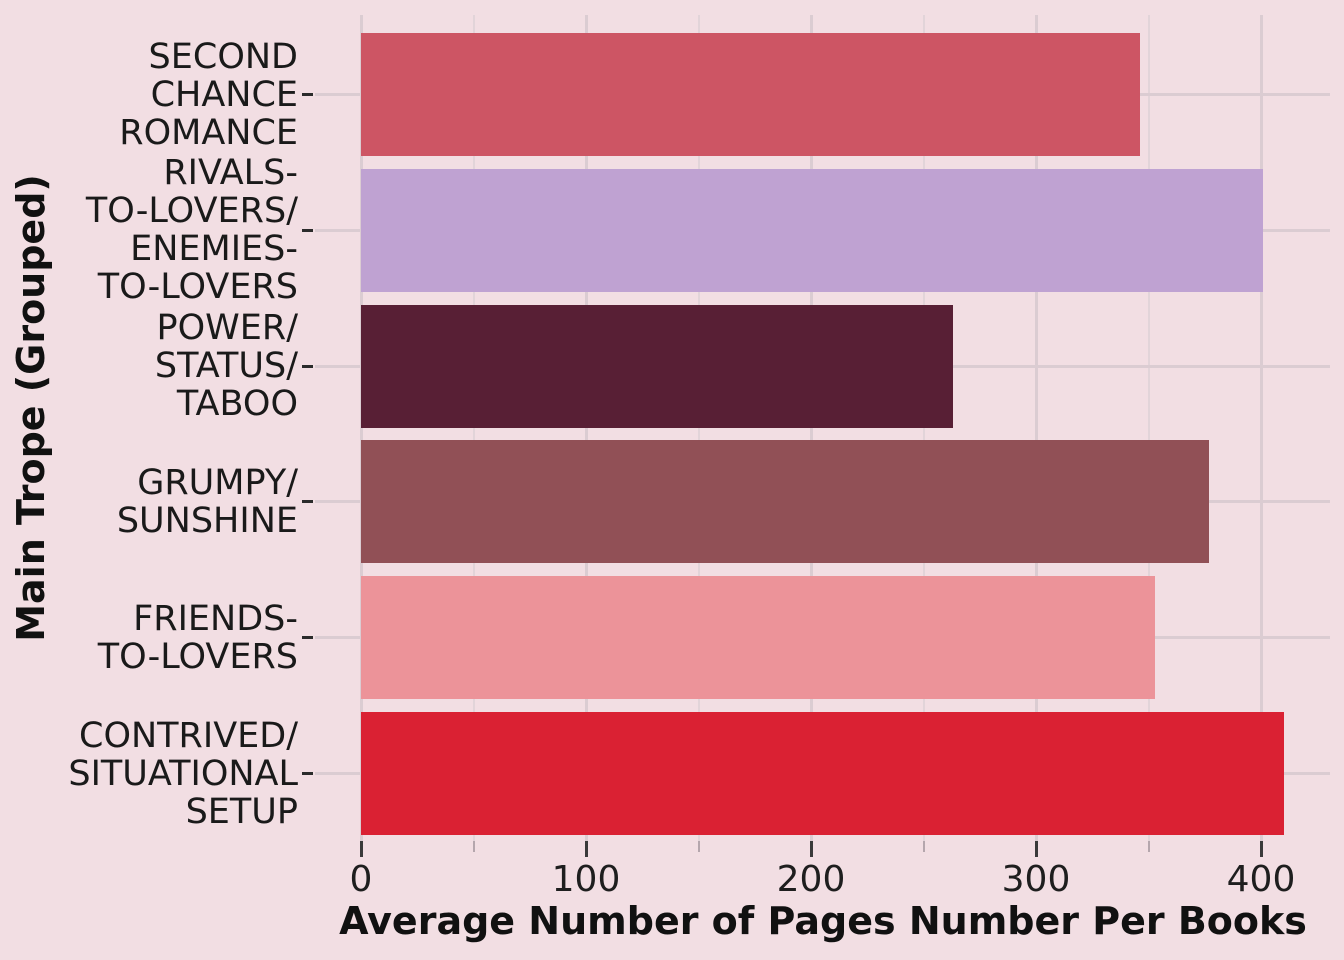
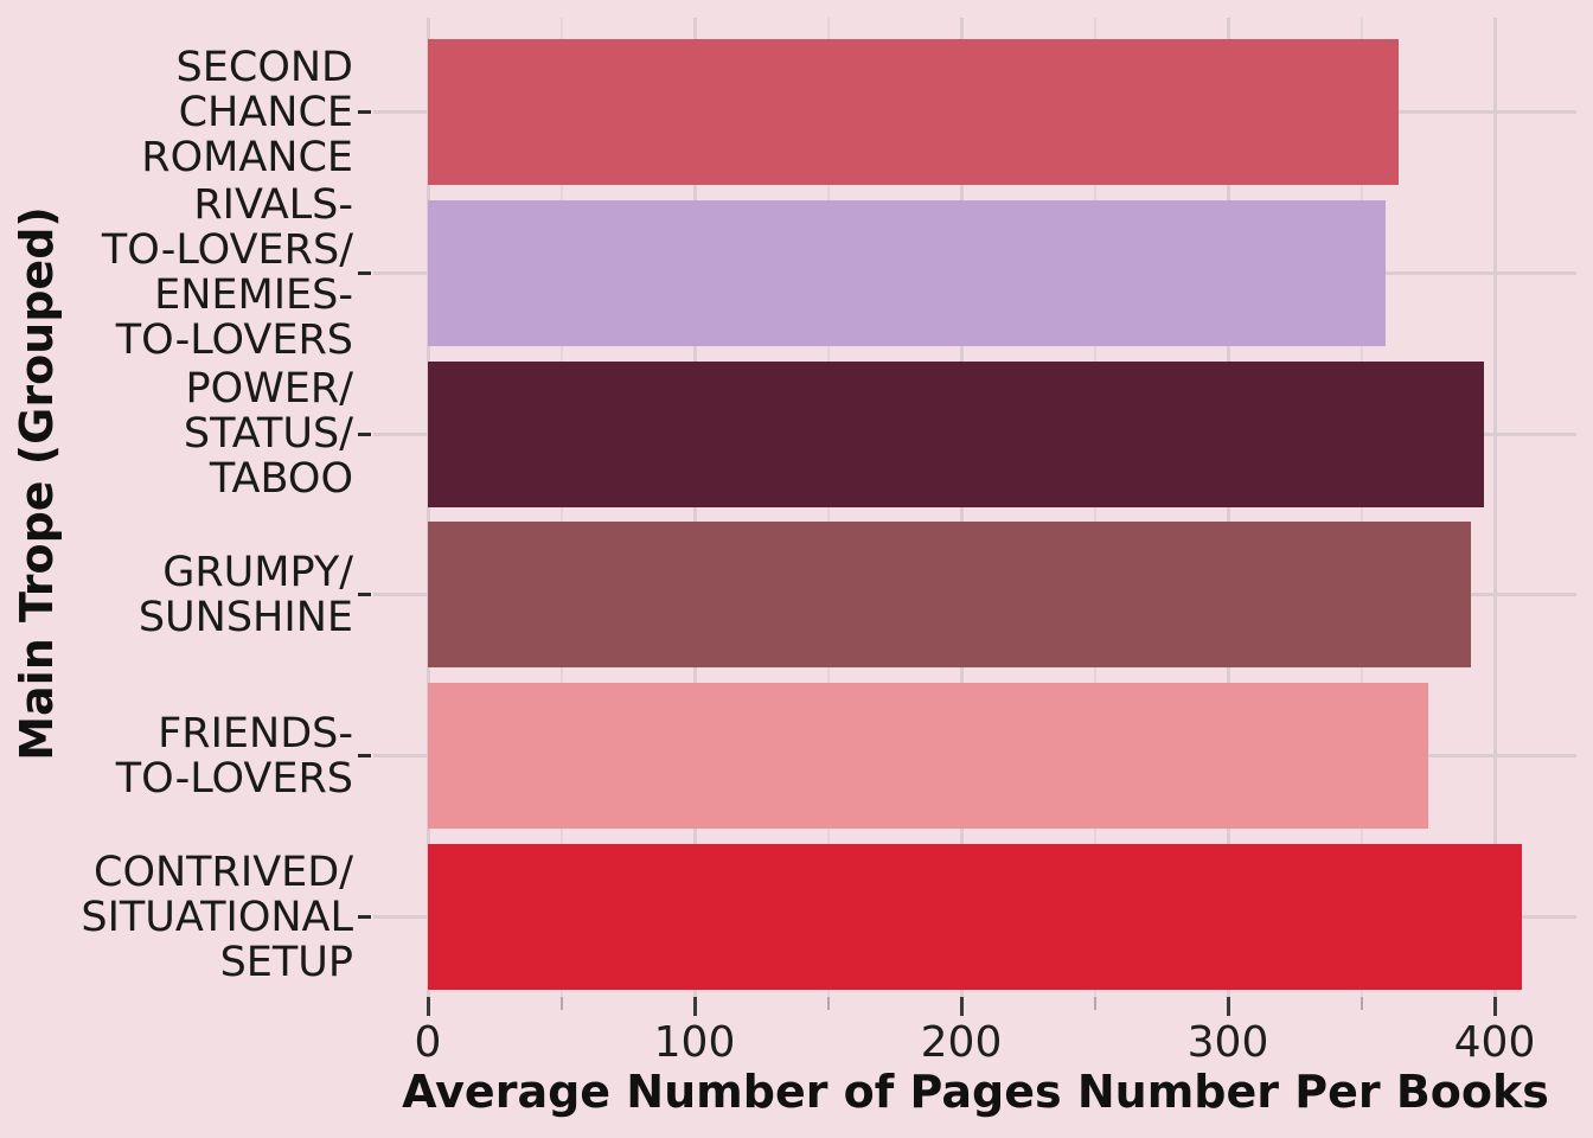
SECOND CHANCE ROMANCE: 346 -> 364
RIVALS-TO-LOVERS/ENEMIES-TO-LOVERS: 401 -> 359
POWER/STATUS/TABOO: 263 -> 396
GRUMPY/SUNSHINE: 377 -> 391
FRIENDS-TO-LOVERS: 353 -> 375
